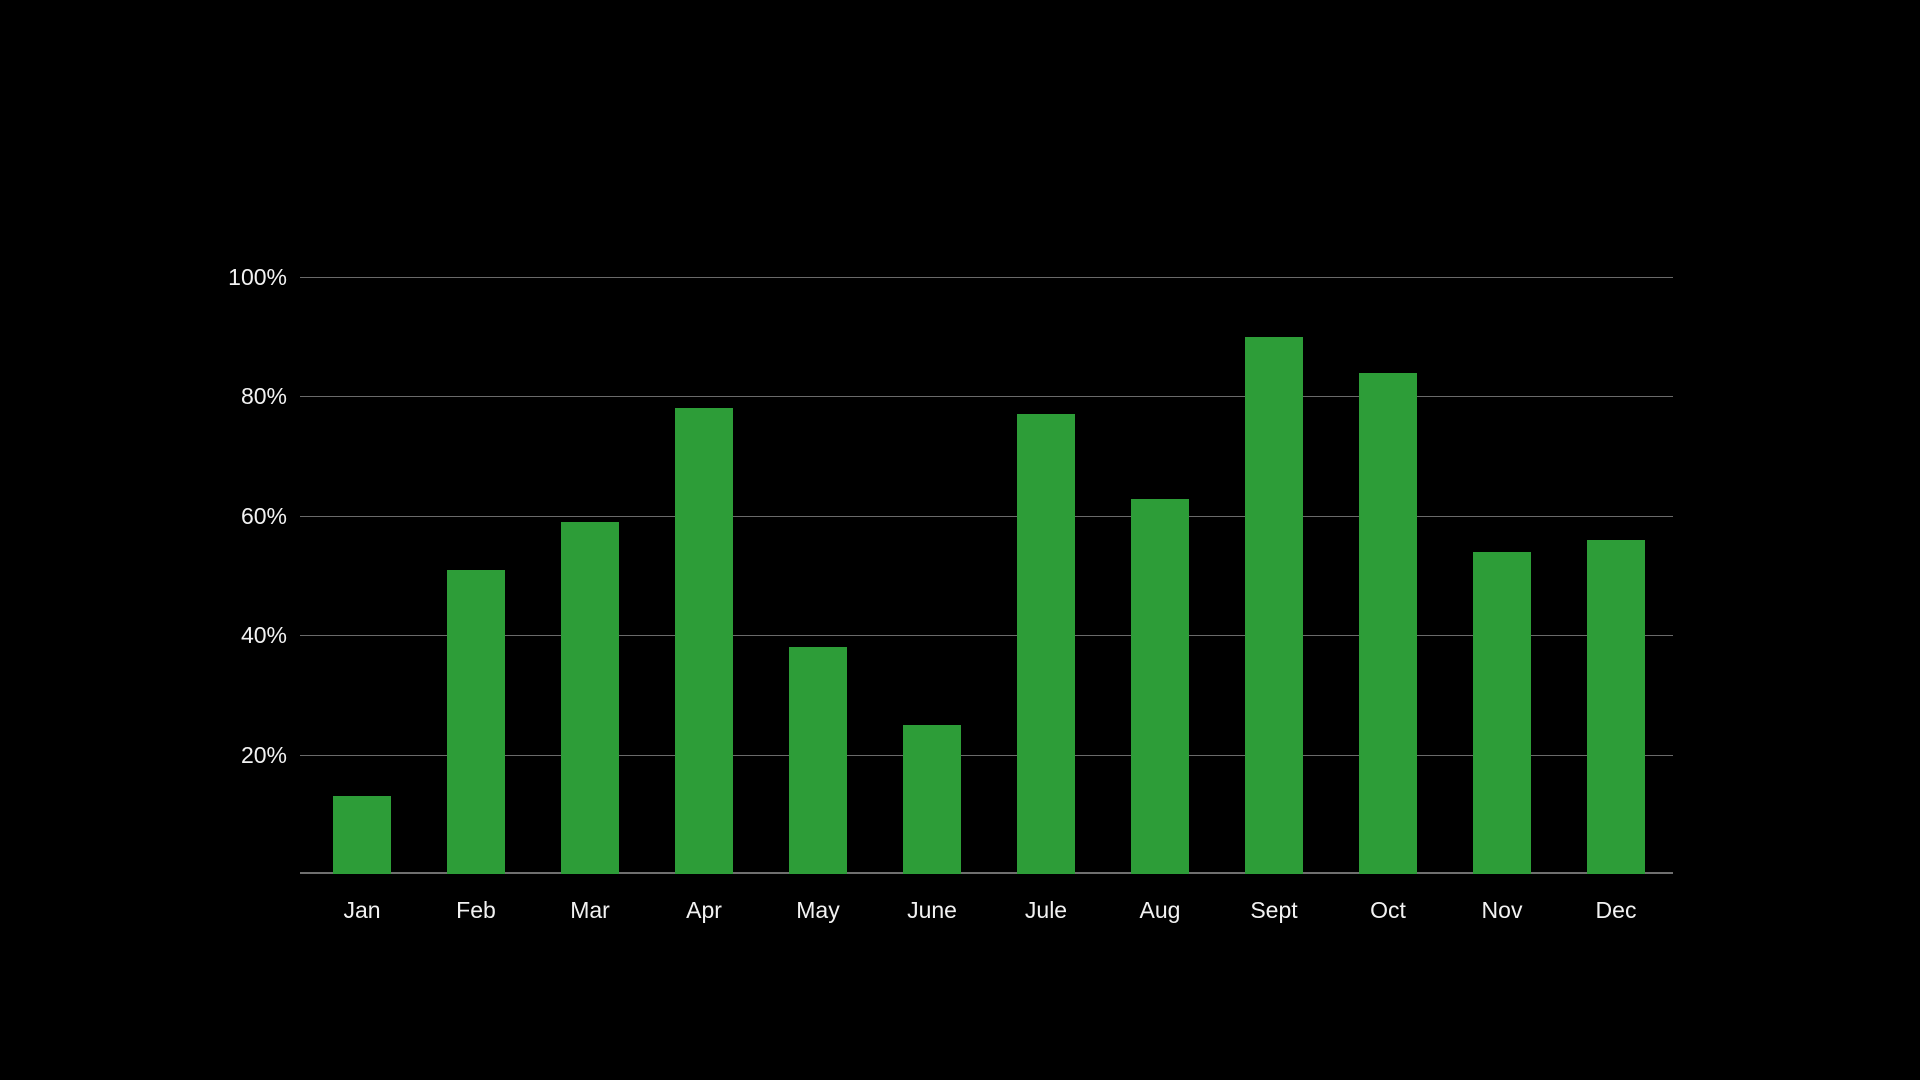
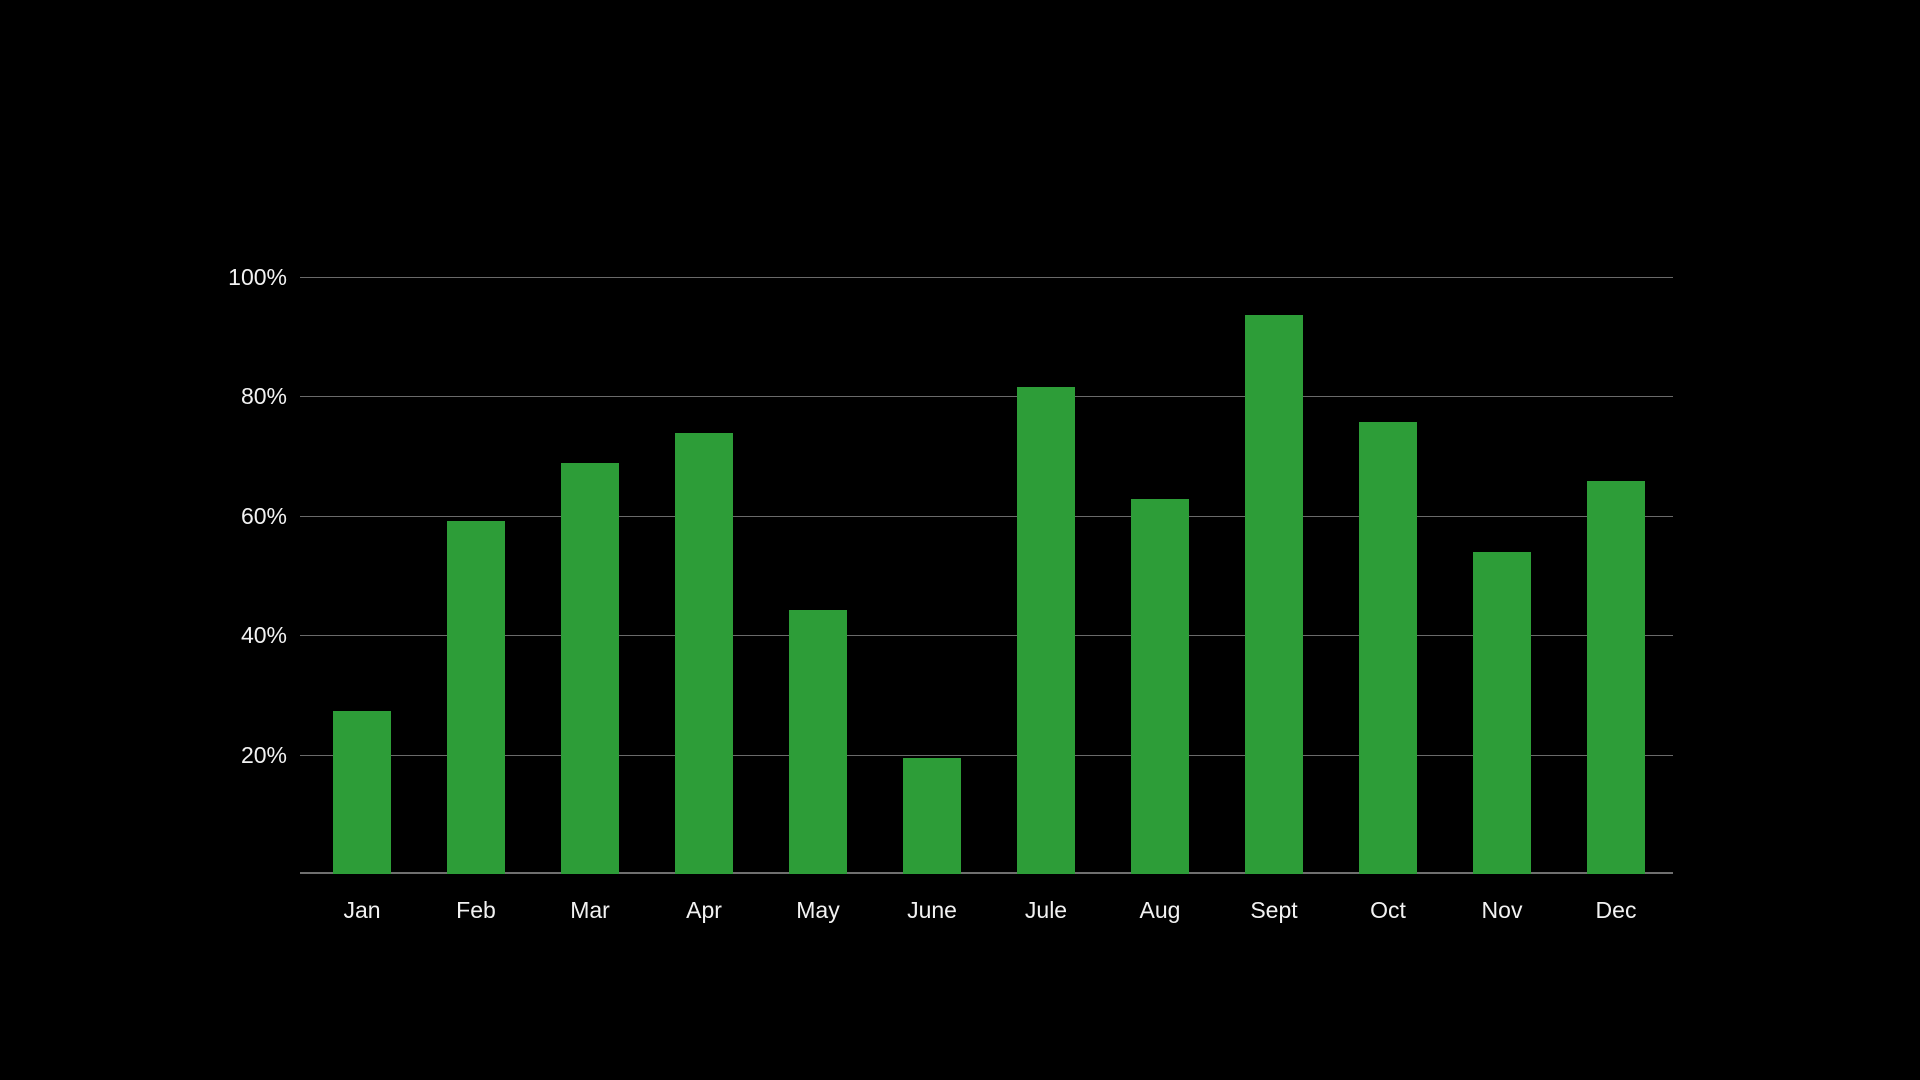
Jan: 13% -> 27%
Feb: 51% -> 59%
Mar: 59% -> 69%
Apr: 78% -> 74%
May: 38% -> 44%
June: 25% -> 19%
Jule: 77% -> 82%
Sept: 90% -> 94%
Oct: 84% -> 76%
Dec: 56% -> 66%
